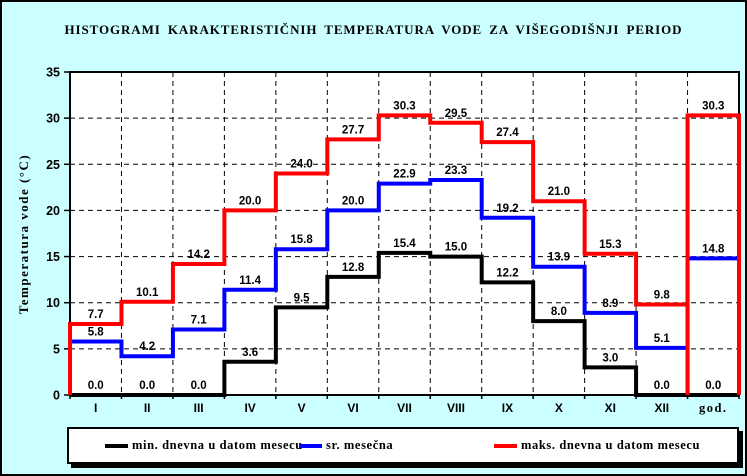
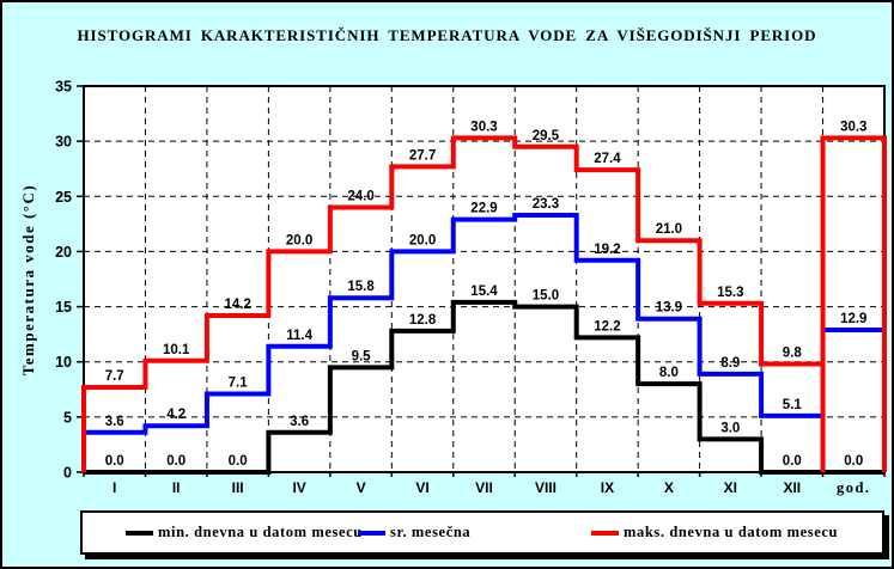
sr. mesečna/I: 5.8 -> 3.6
sr. mesečna/god.: 14.8 -> 12.9
